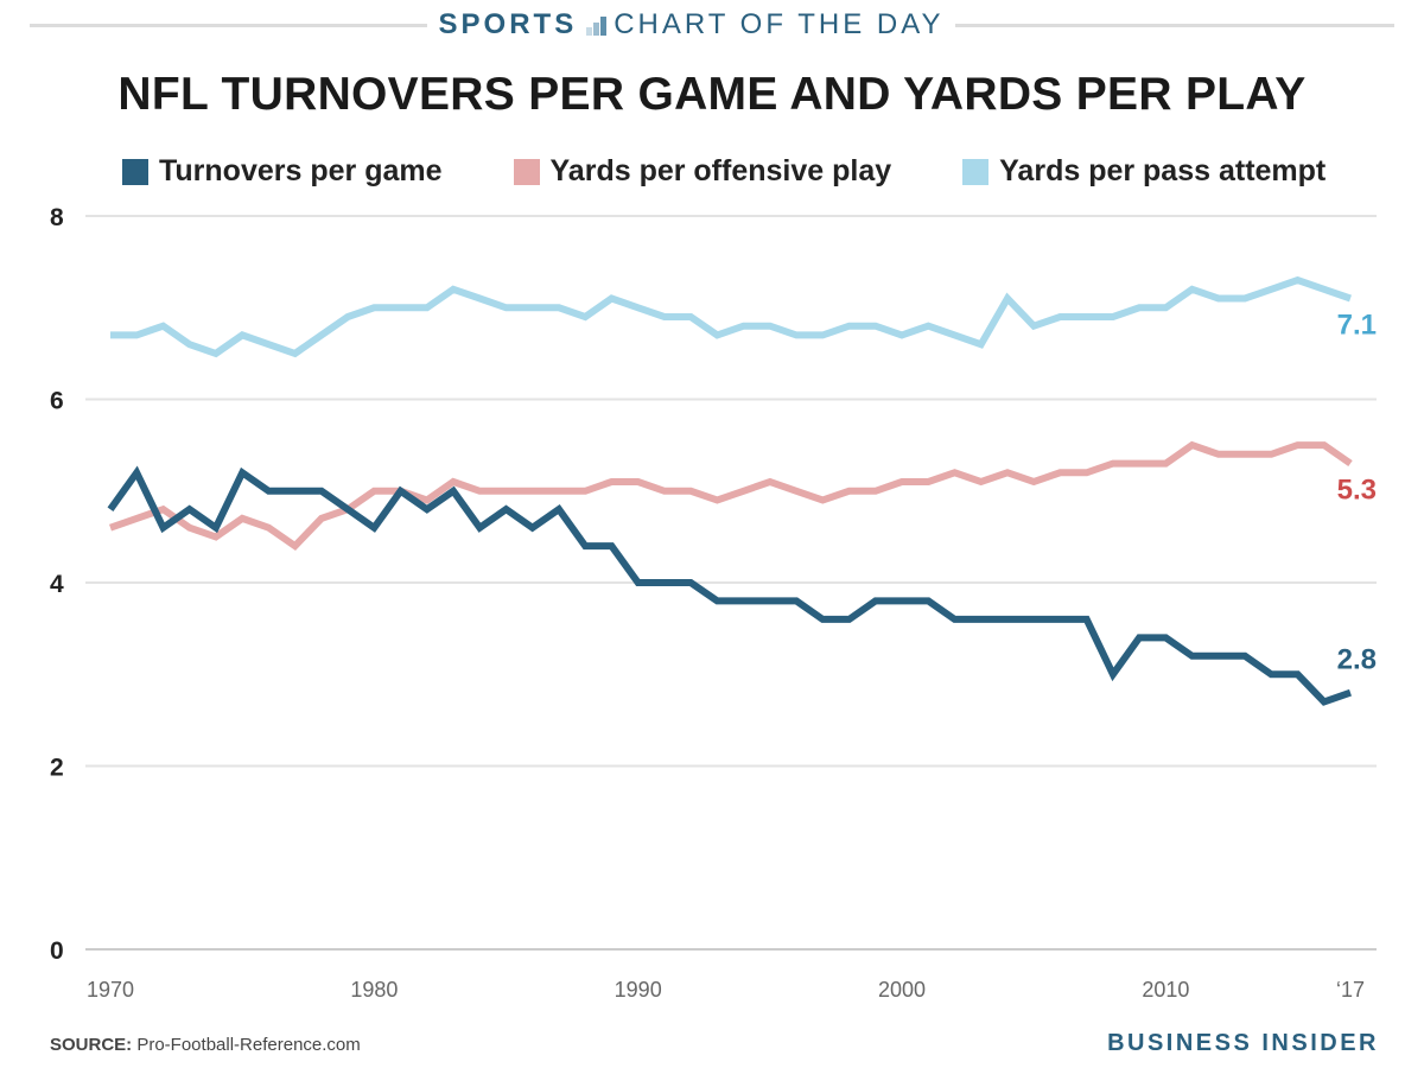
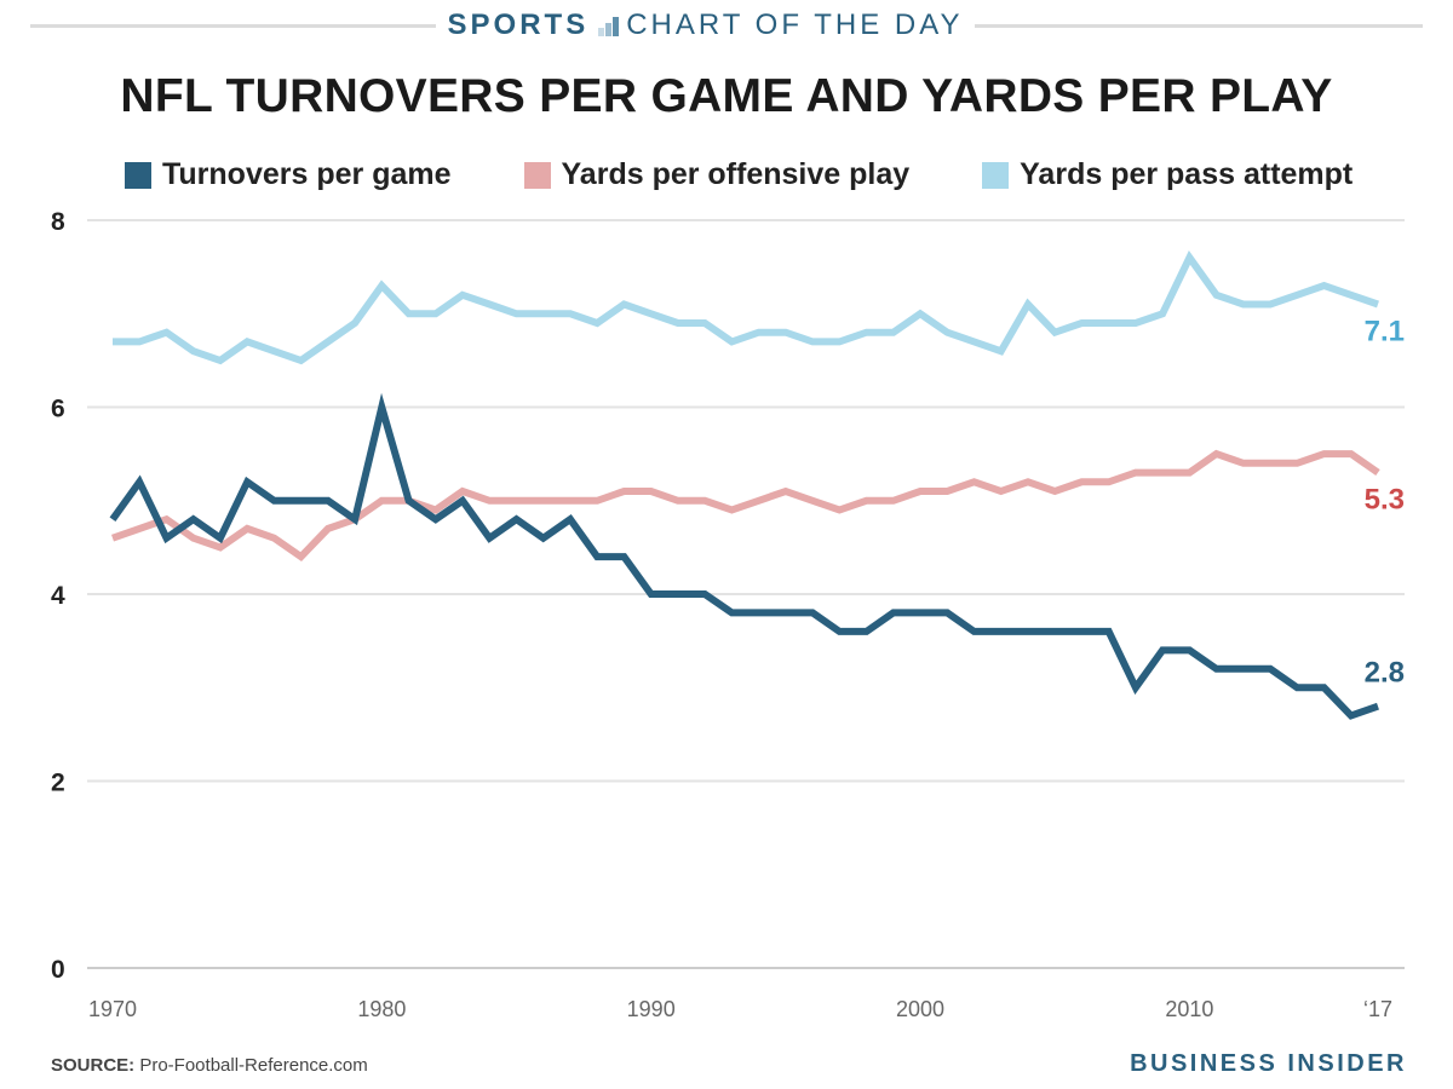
Turnovers per game/1980: 4.6 -> 6.0
Yards per pass attempt/1980: 7.0 -> 7.3
Yards per pass attempt/2000: 6.7 -> 7.0
Yards per pass attempt/2010: 7.0 -> 7.6
